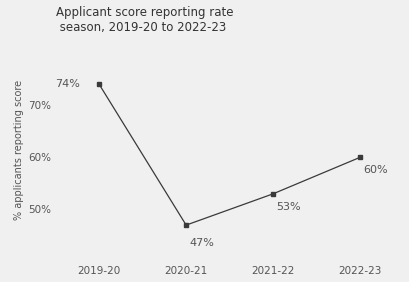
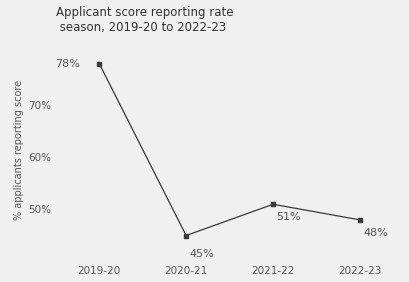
2019-20: 74% -> 78%
2020-21: 47% -> 45%
2021-22: 53% -> 51%
2022-23: 60% -> 48%
